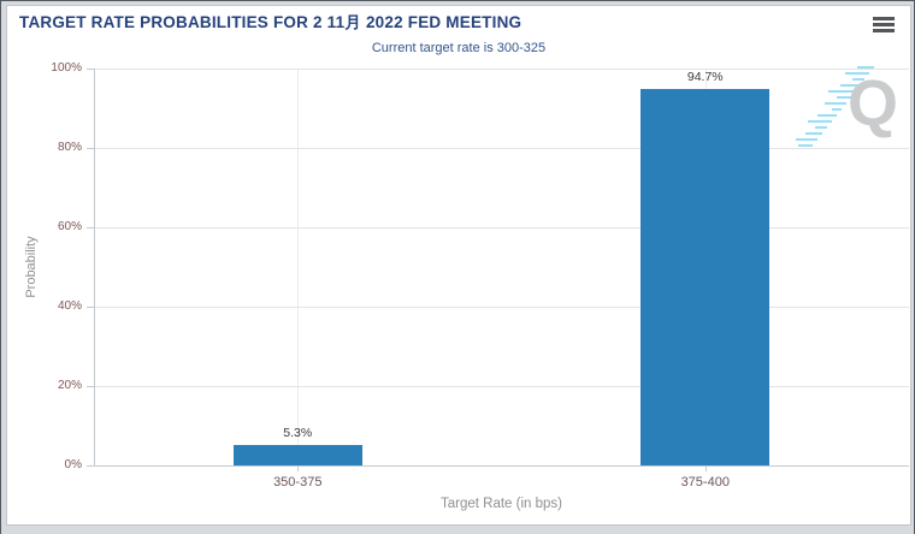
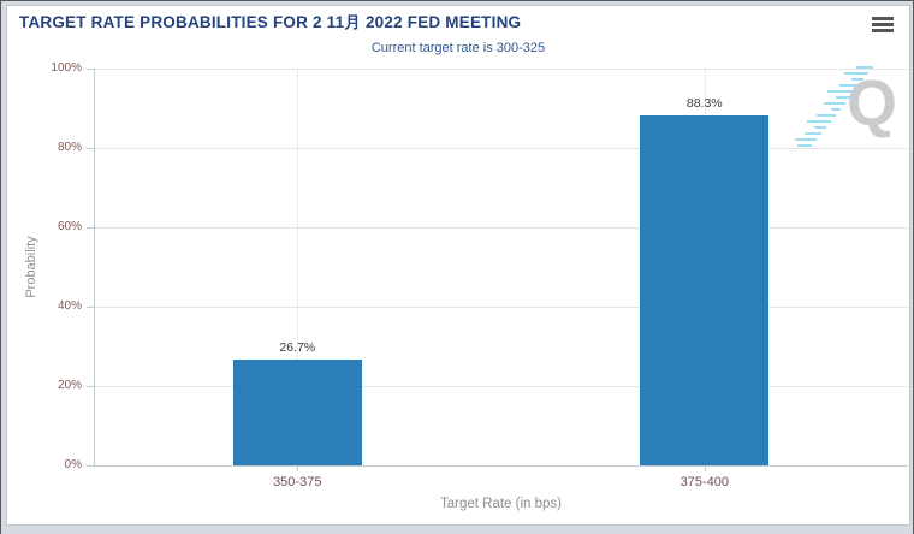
350-375: 5.3% -> 26.7%
375-400: 94.7% -> 88.3%
